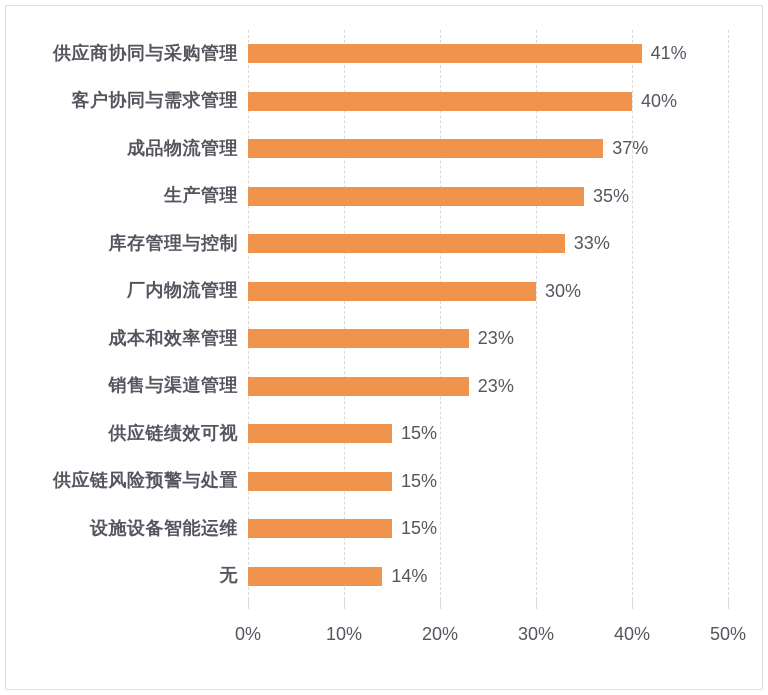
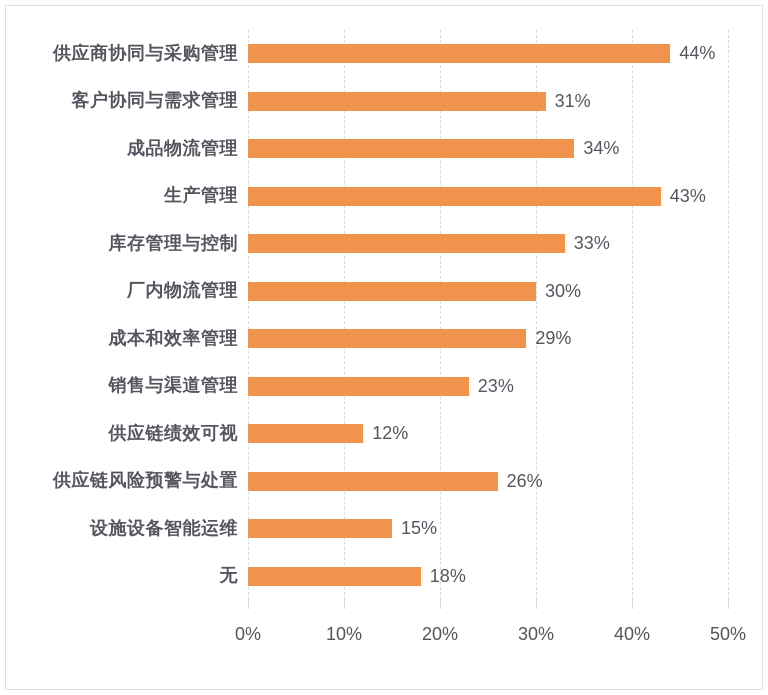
供应商协同与采购管理: 41% -> 44%
客户协同与需求管理: 40% -> 31%
成品物流管理: 37% -> 34%
生产管理: 35% -> 43%
成本和效率管理: 23% -> 29%
供应链绩效可视: 15% -> 12%
供应链风险预警与处置: 15% -> 26%
无: 14% -> 18%
